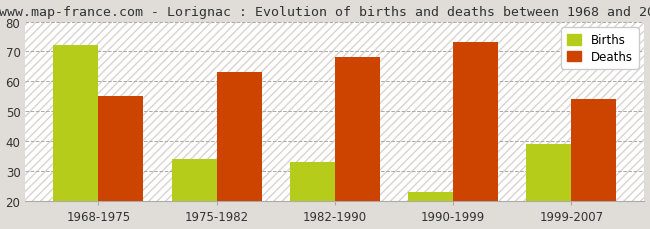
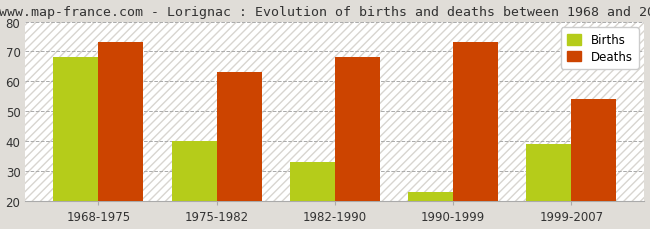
Births/1968-1975: 72 -> 68
Deaths/1968-1975: 55 -> 73
Births/1975-1982: 34 -> 40
